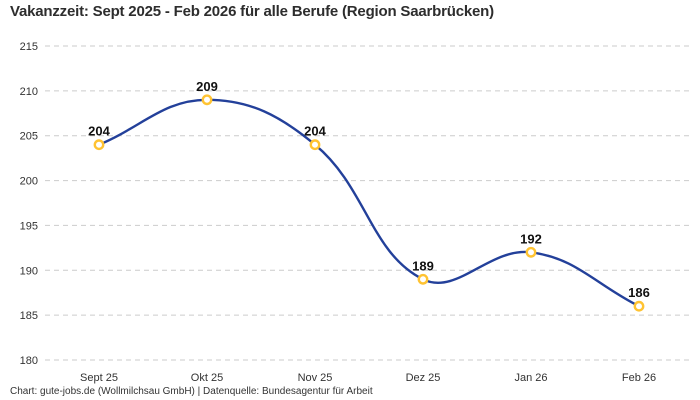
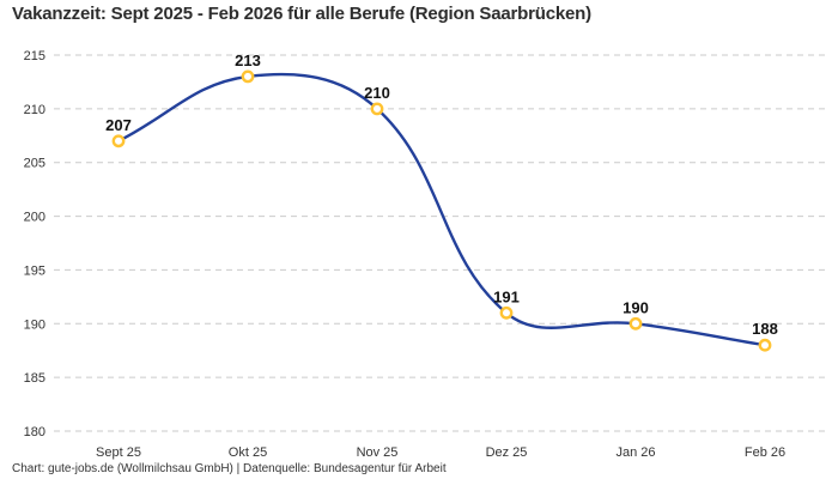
Sept 25: 204 -> 207
Okt 25: 209 -> 213
Nov 25: 204 -> 210
Dez 25: 189 -> 191
Jan 26: 192 -> 190
Feb 26: 186 -> 188
